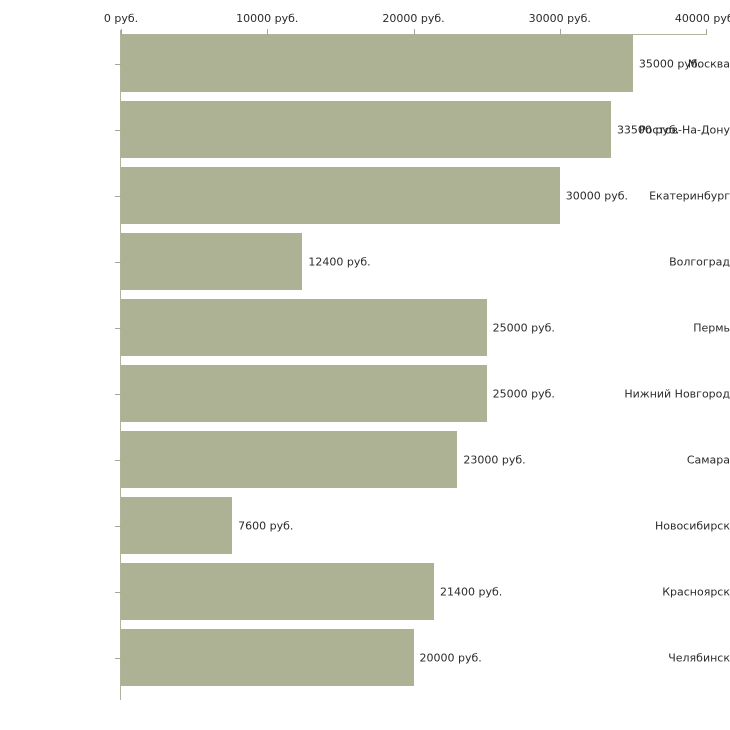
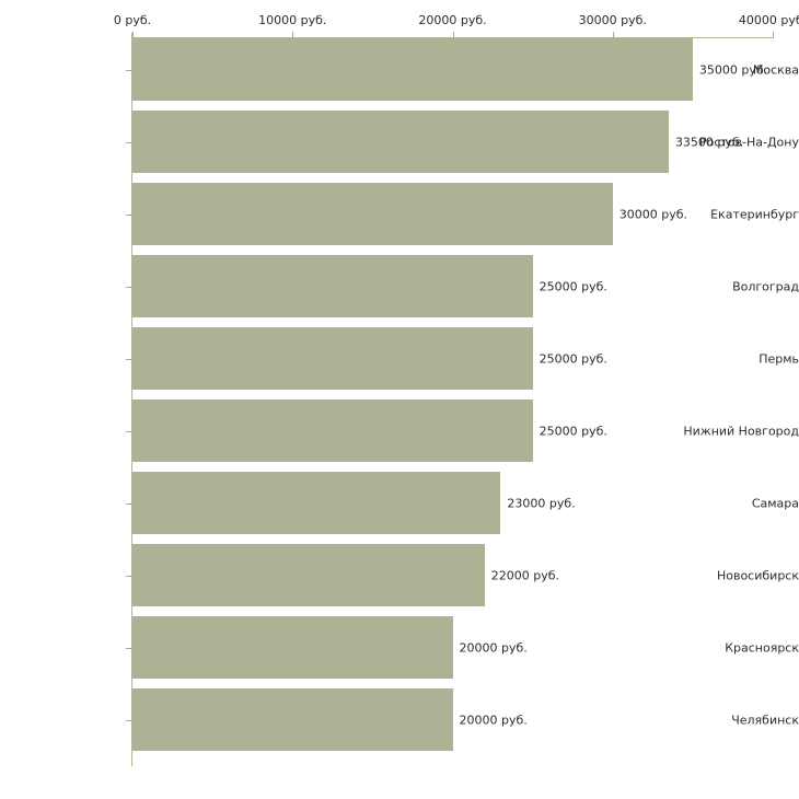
Волгоград: 12400 -> 25000
Новосибирск: 7600 -> 22000
Красноярск: 21400 -> 20000
